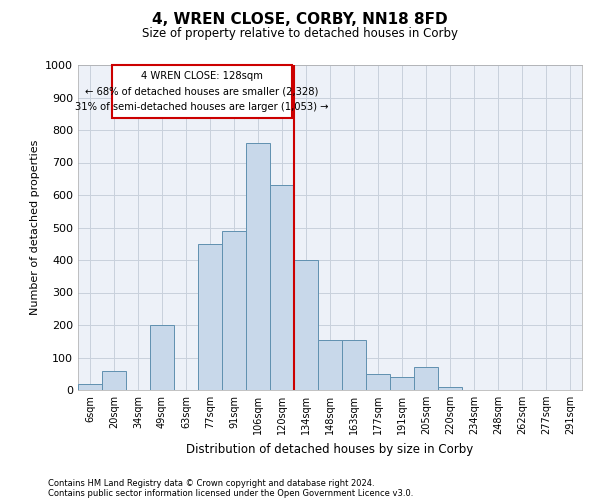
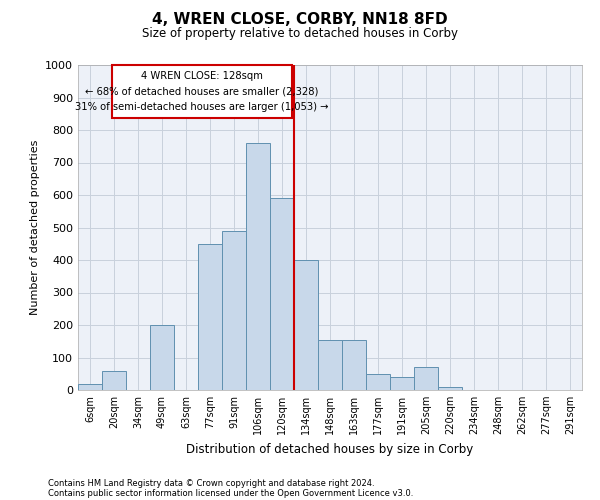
120sqm: 630 -> 590
